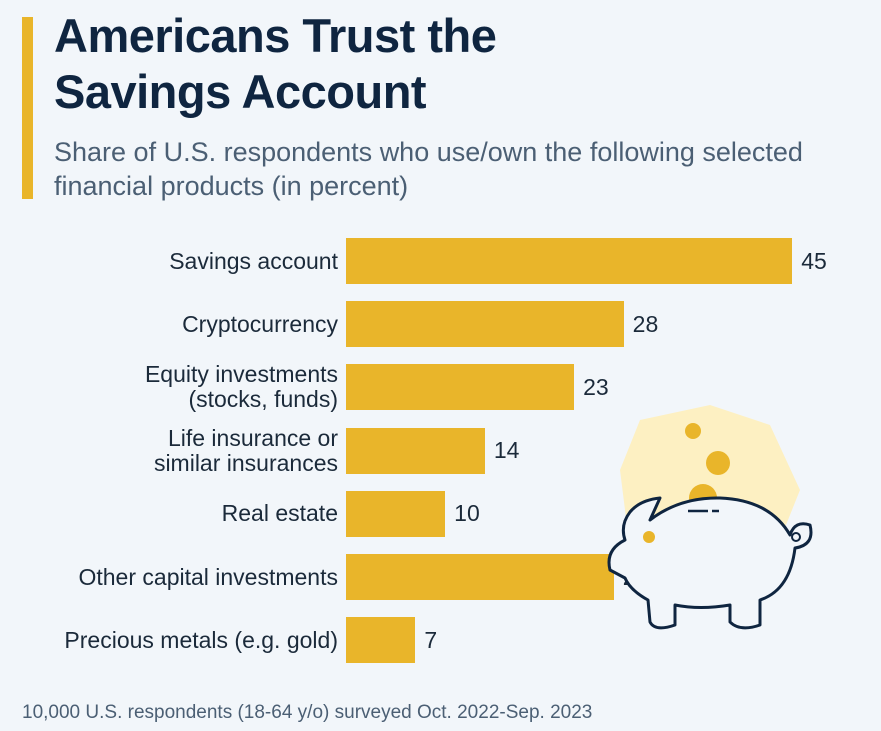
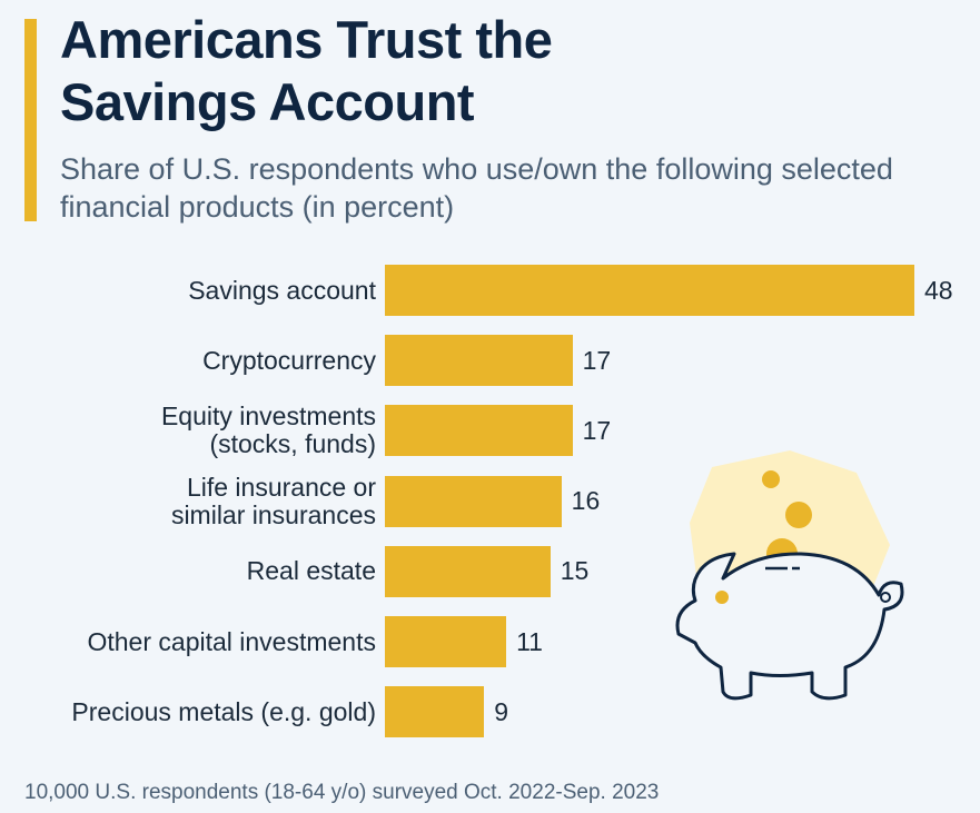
Savings account: 45 -> 48
Cryptocurrency: 28 -> 17
Equity investments (stocks, funds): 23 -> 17
Life insurance or similar insurances: 14 -> 16
Real estate: 10 -> 15
Other capital investments: 27 -> 11
Precious metals (e.g. gold): 7 -> 9
